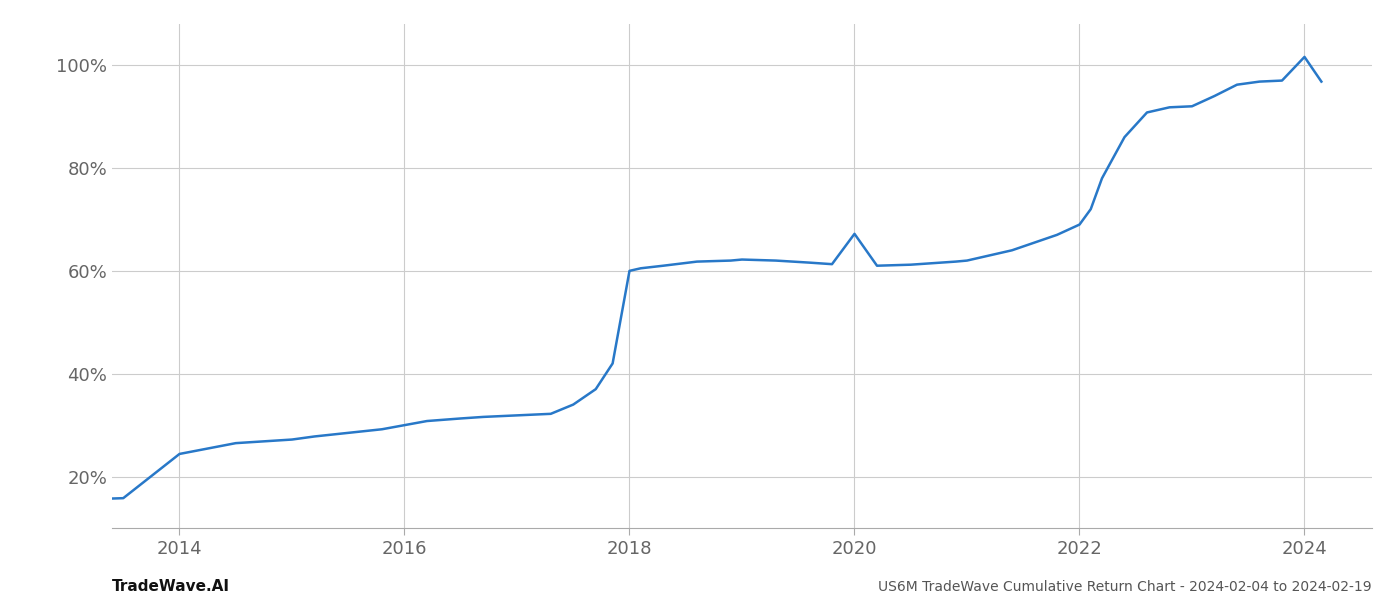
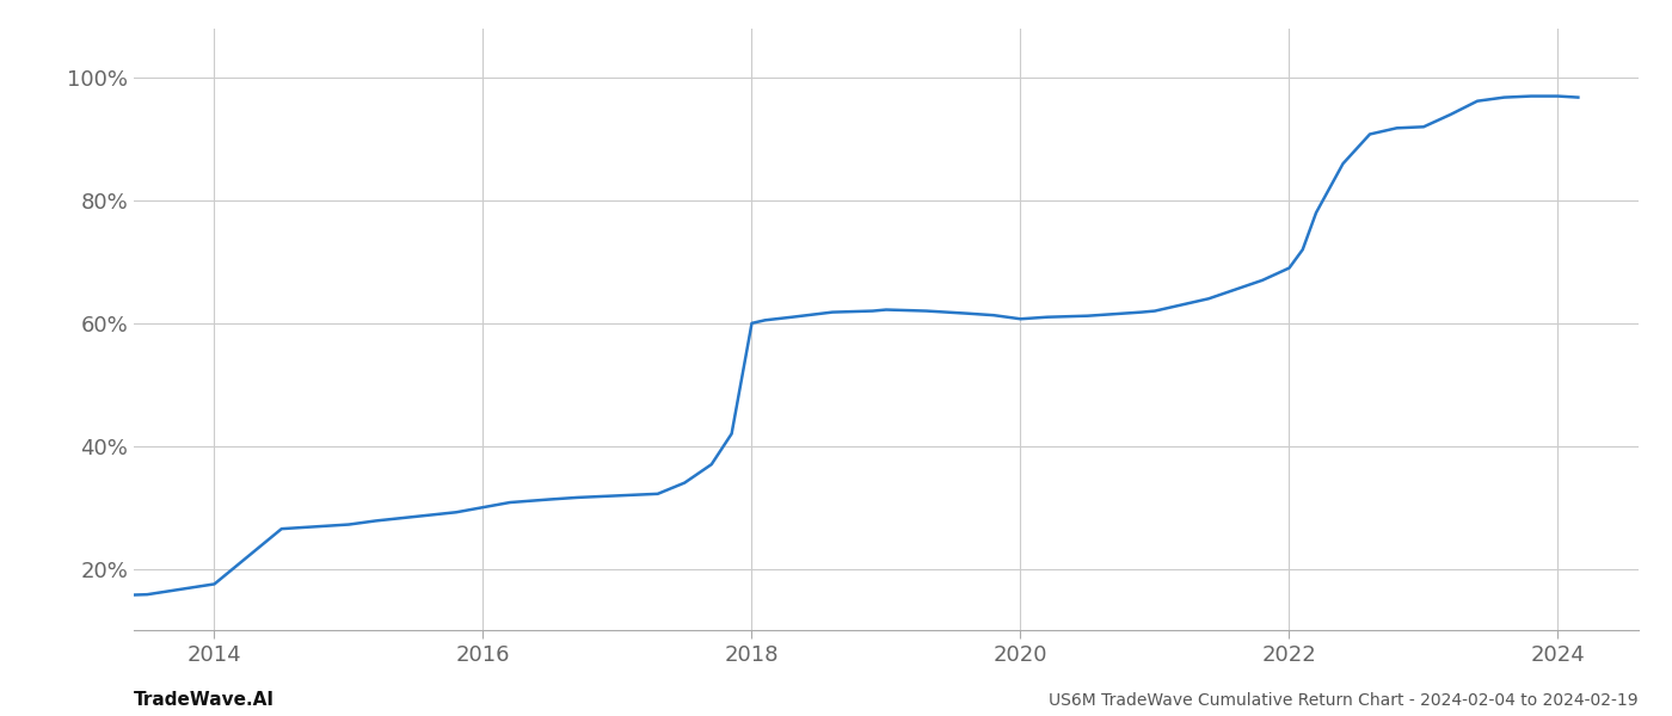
2014: 24.4% -> 17.5%
2020: 67.2% -> 60.7%
2024: 101.6% -> 97.0%
